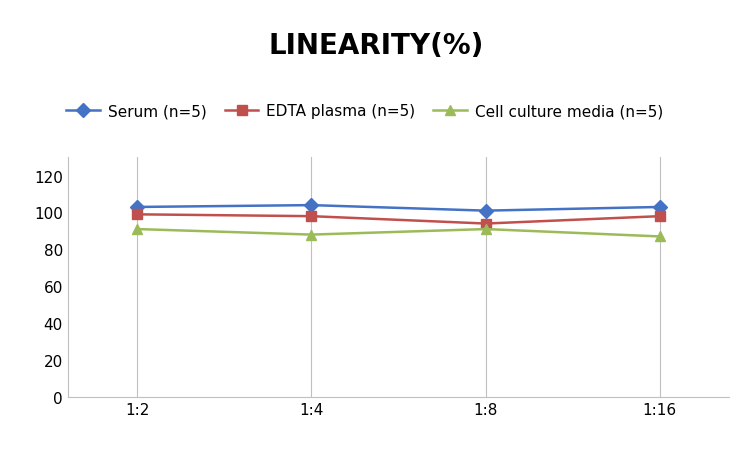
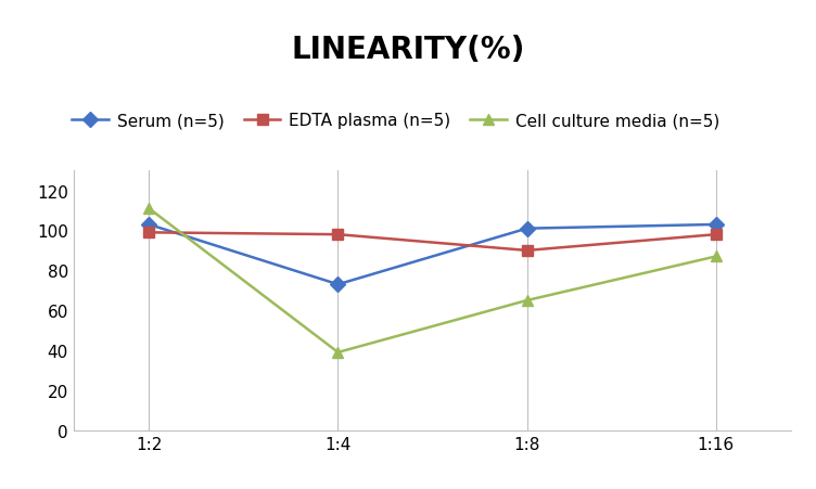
Cell culture media (n=5)/1:2: 91 -> 111
Serum (n=5)/1:4: 104 -> 73
Cell culture media (n=5)/1:4: 88 -> 39
EDTA plasma (n=5)/1:8: 94 -> 90
Cell culture media (n=5)/1:8: 91 -> 65
